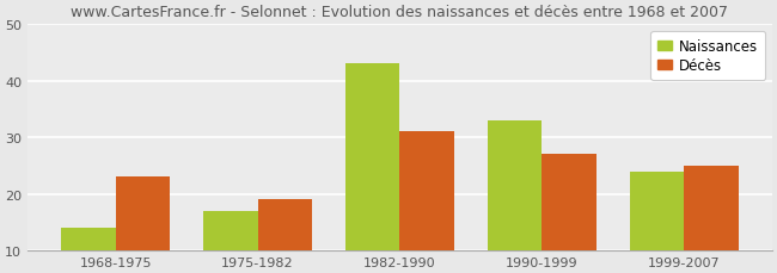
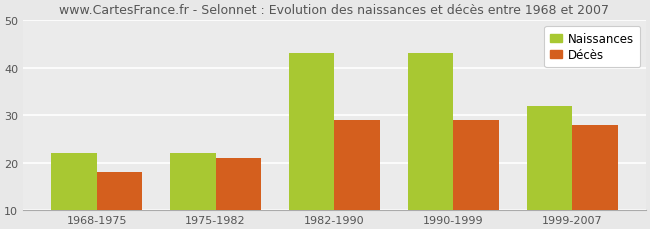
Naissances/1968-1975: 14 -> 22
Décès/1968-1975: 23 -> 18
Naissances/1975-1982: 17 -> 22
Décès/1975-1982: 19 -> 21
Décès/1982-1990: 31 -> 29
Naissances/1990-1999: 33 -> 43
Décès/1990-1999: 27 -> 29
Naissances/1999-2007: 24 -> 32
Décès/1999-2007: 25 -> 28
